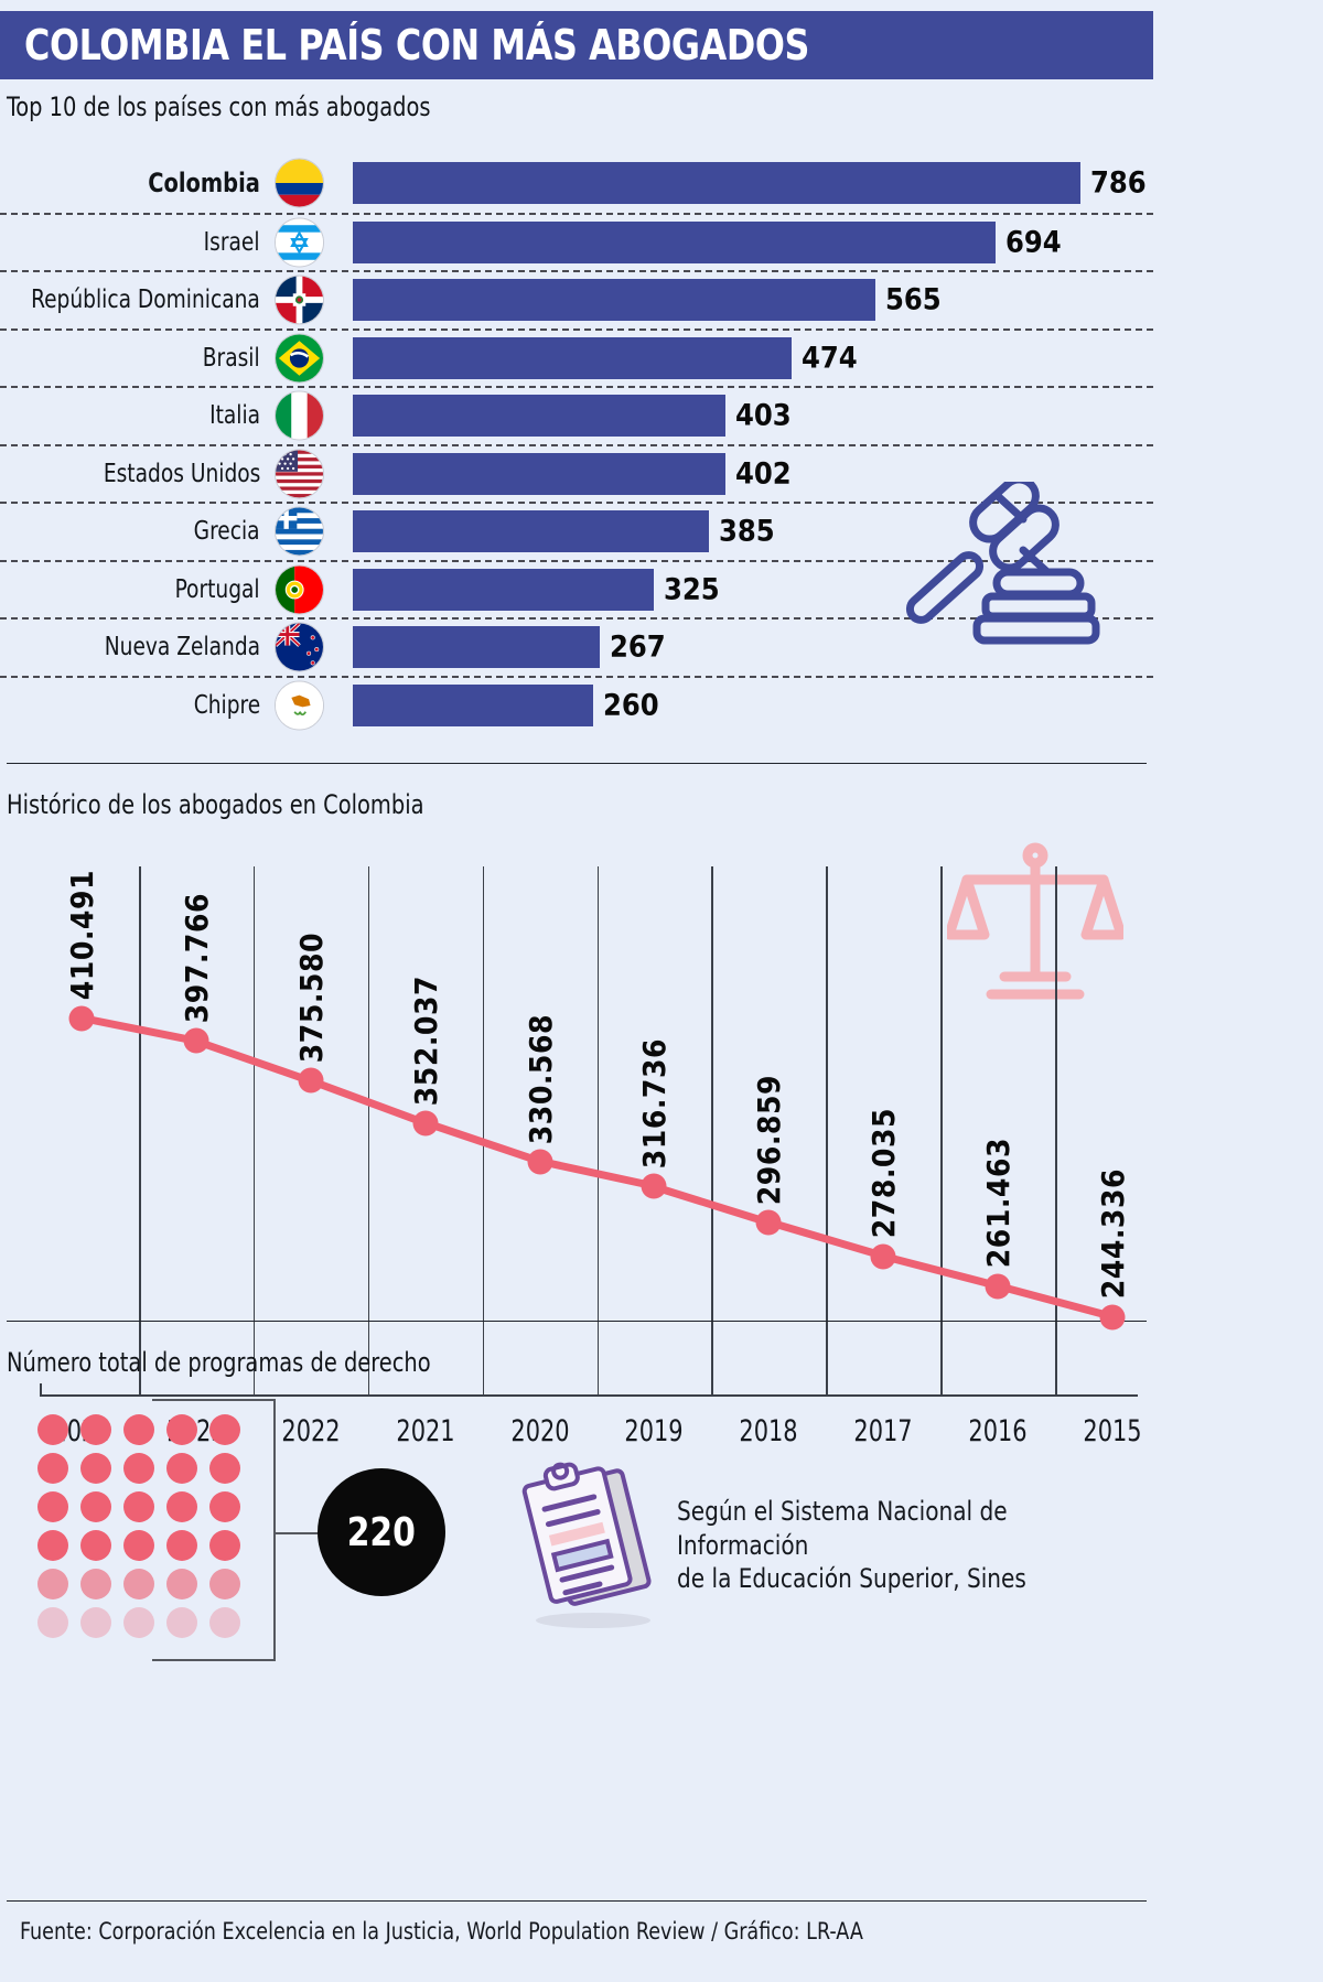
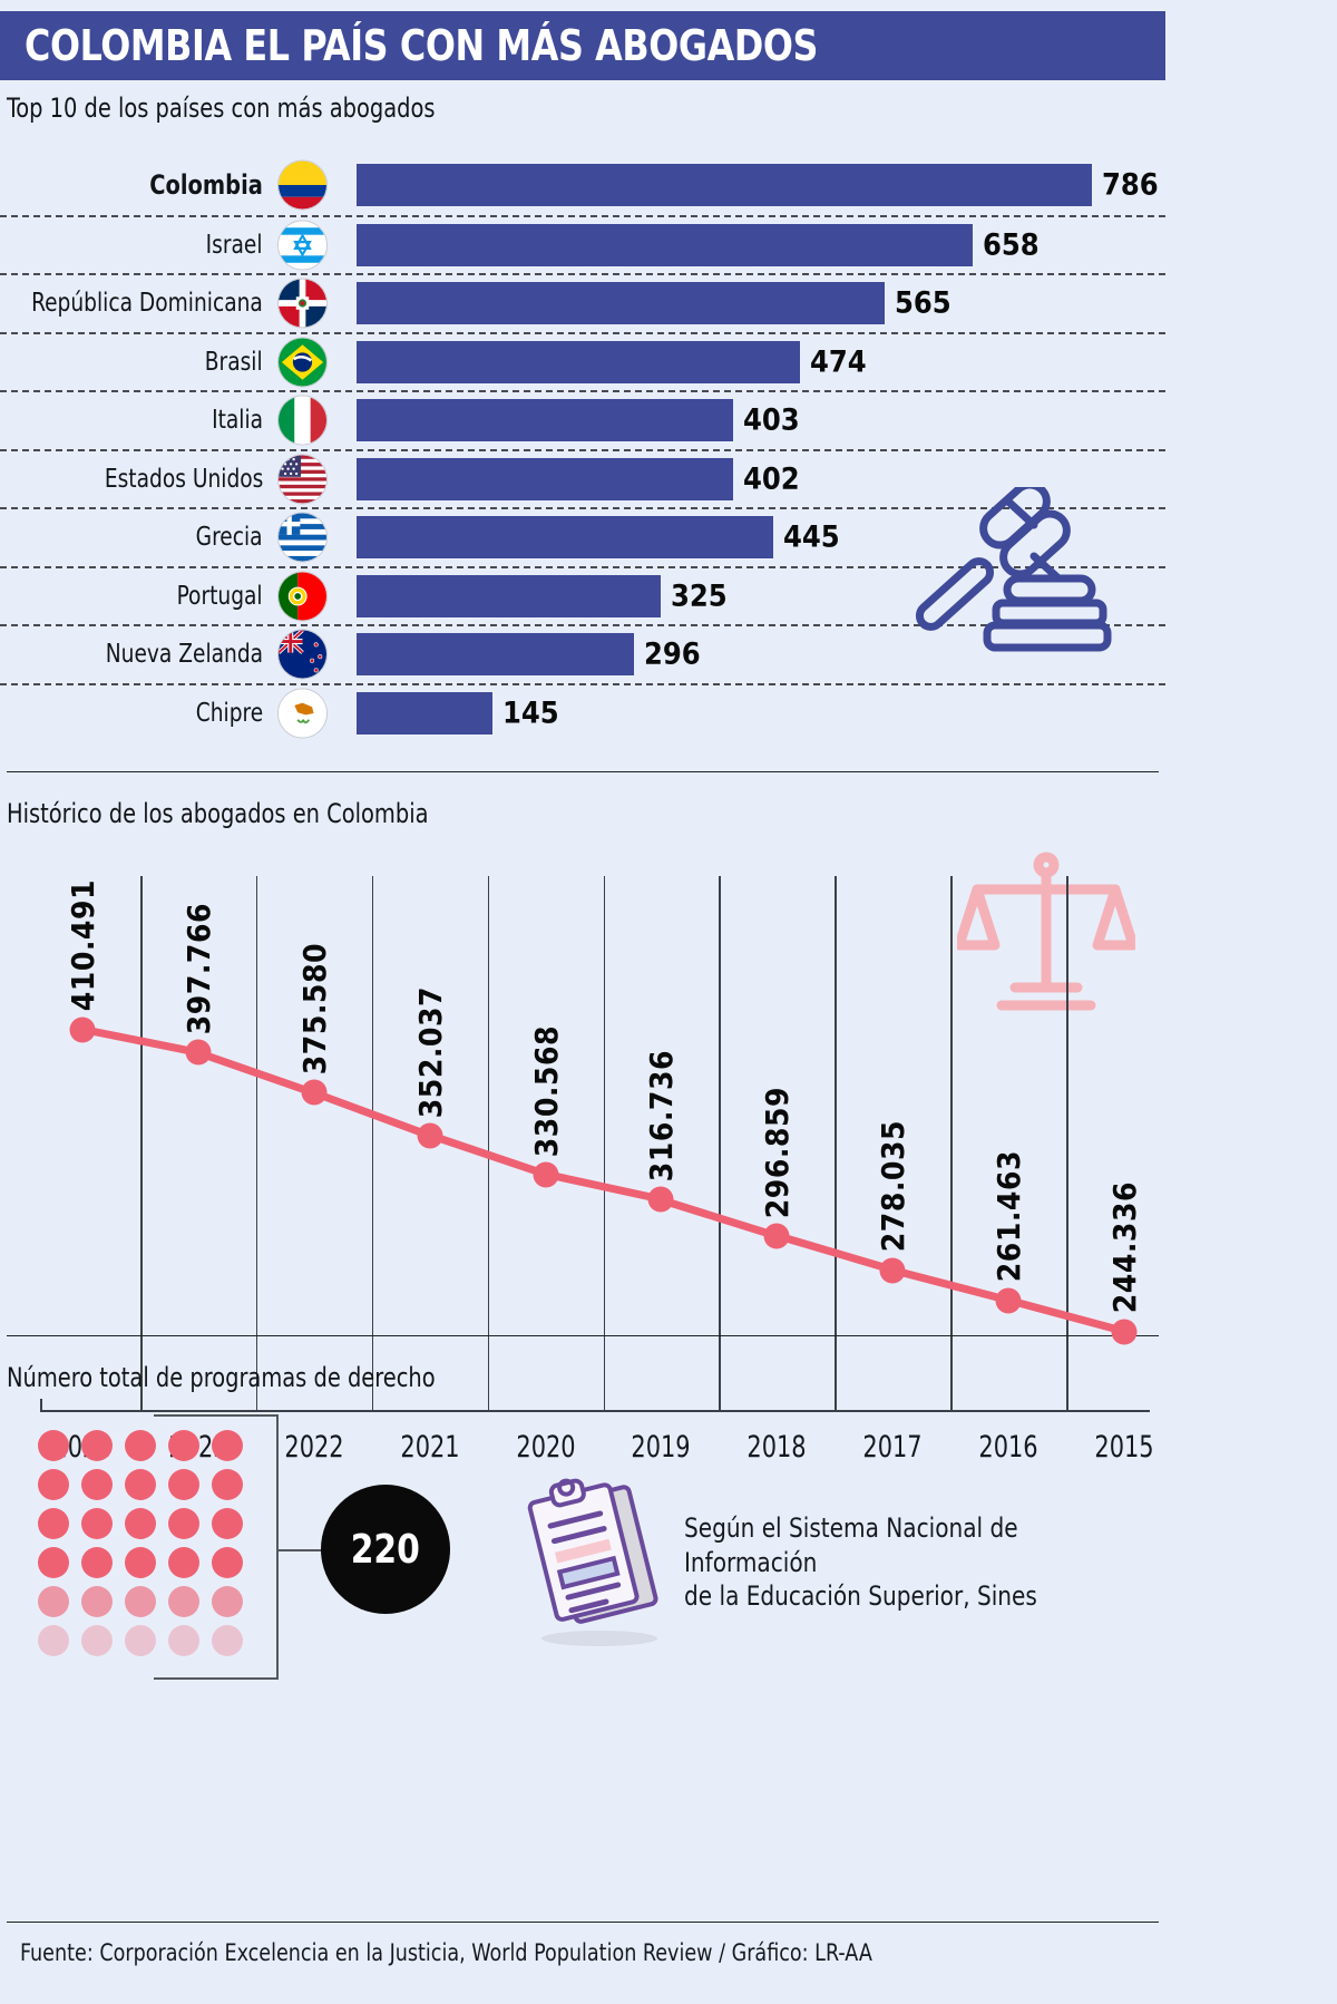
Top 10 de los países con más abogados/Israel: 694 -> 658
Top 10 de los países con más abogados/Grecia: 385 -> 445
Top 10 de los países con más abogados/Nueva Zelanda: 267 -> 296
Top 10 de los países con más abogados/Chipre: 260 -> 145
